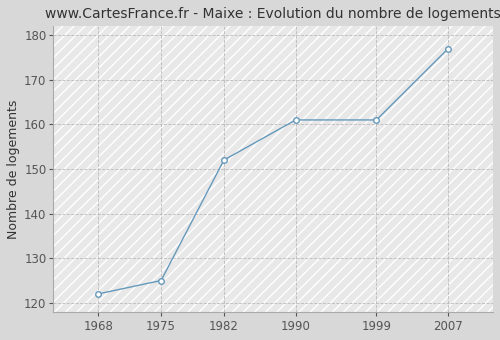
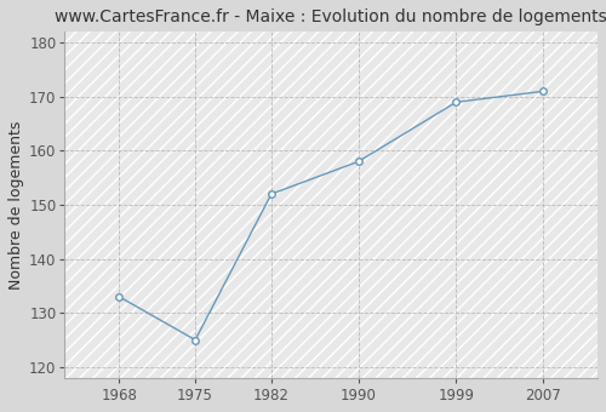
1968: 122 -> 133
1990: 161 -> 158
1999: 161 -> 169
2007: 177 -> 171
